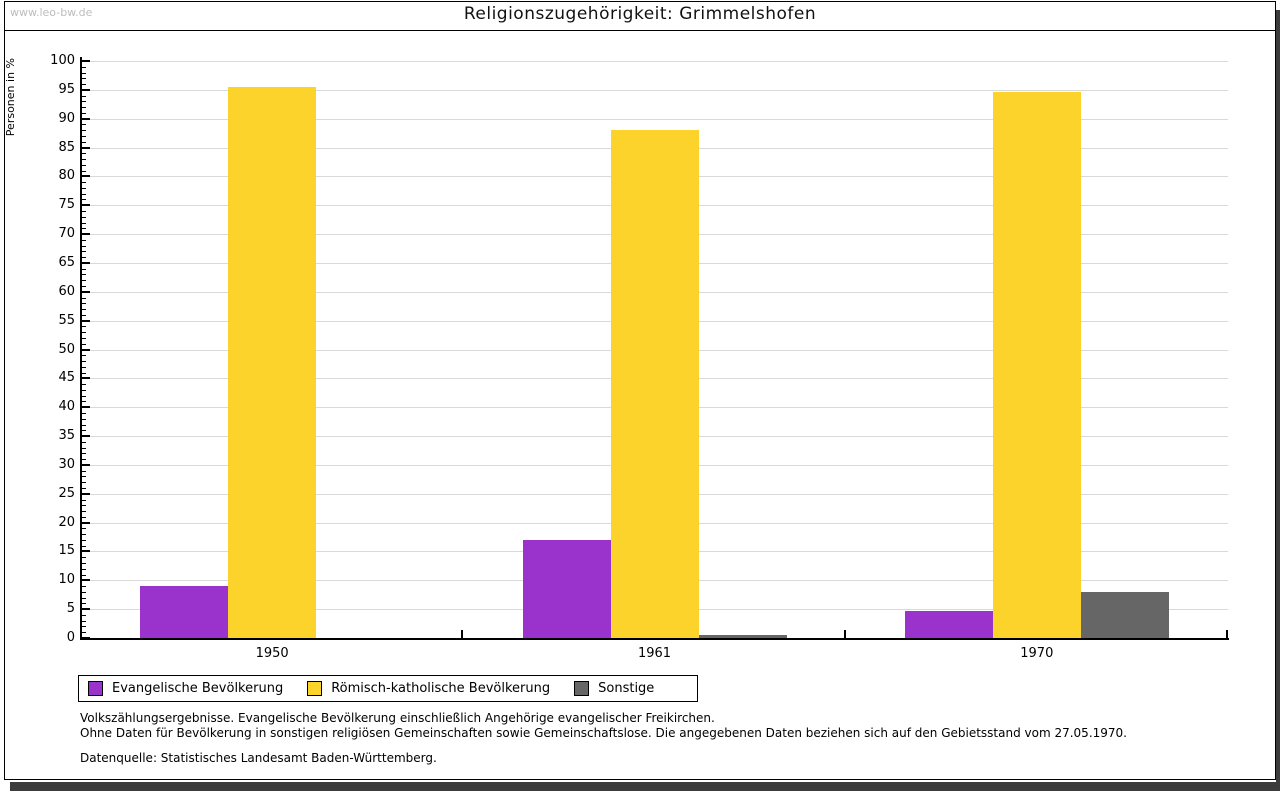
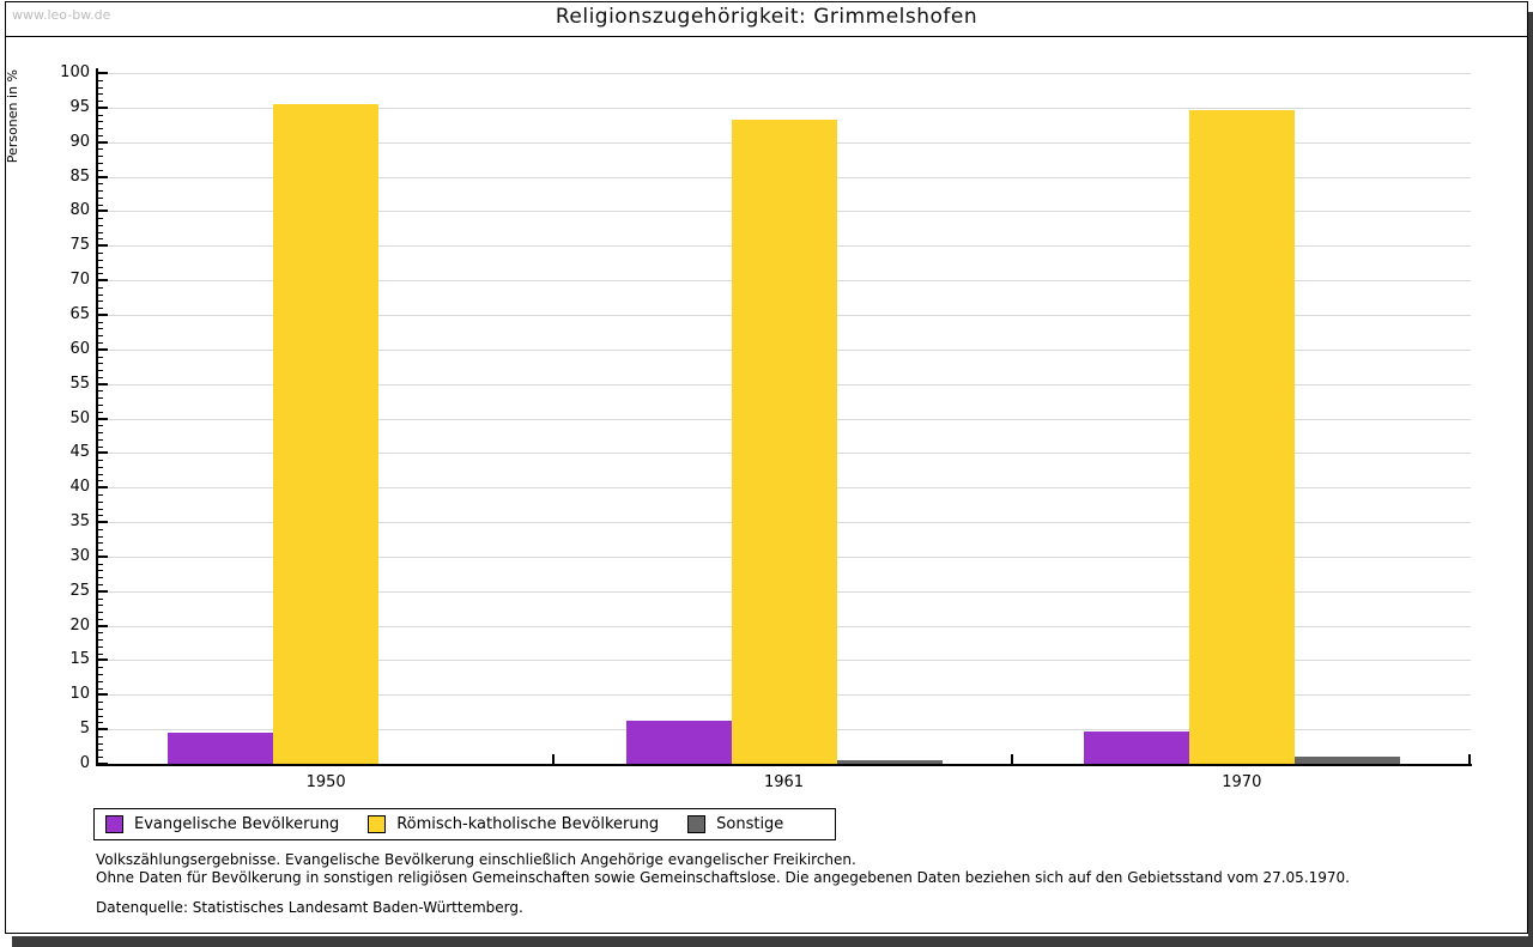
Evangelische Bevölkerung/1950: 9 -> 4
Evangelische Bevölkerung/1961: 17 -> 6
Römisch-katholische Bevölkerung/1961: 88 -> 93
Sonstige/1970: 8 -> 1
